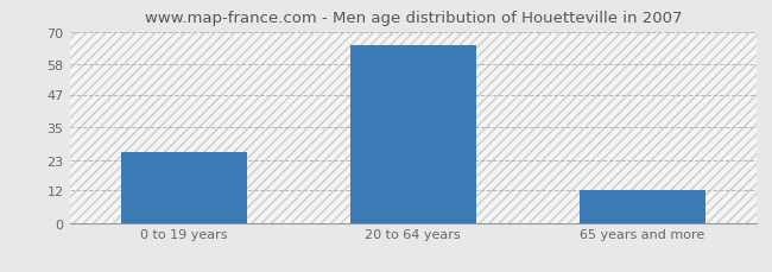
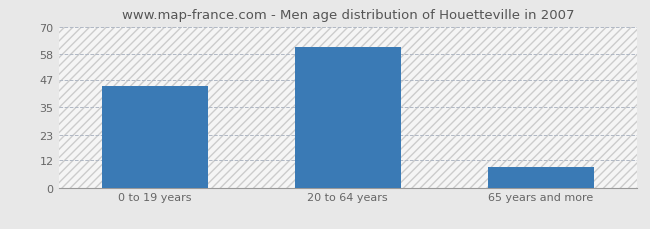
0 to 19 years: 26 -> 44
20 to 64 years: 65 -> 61
65 years and more: 12 -> 9
